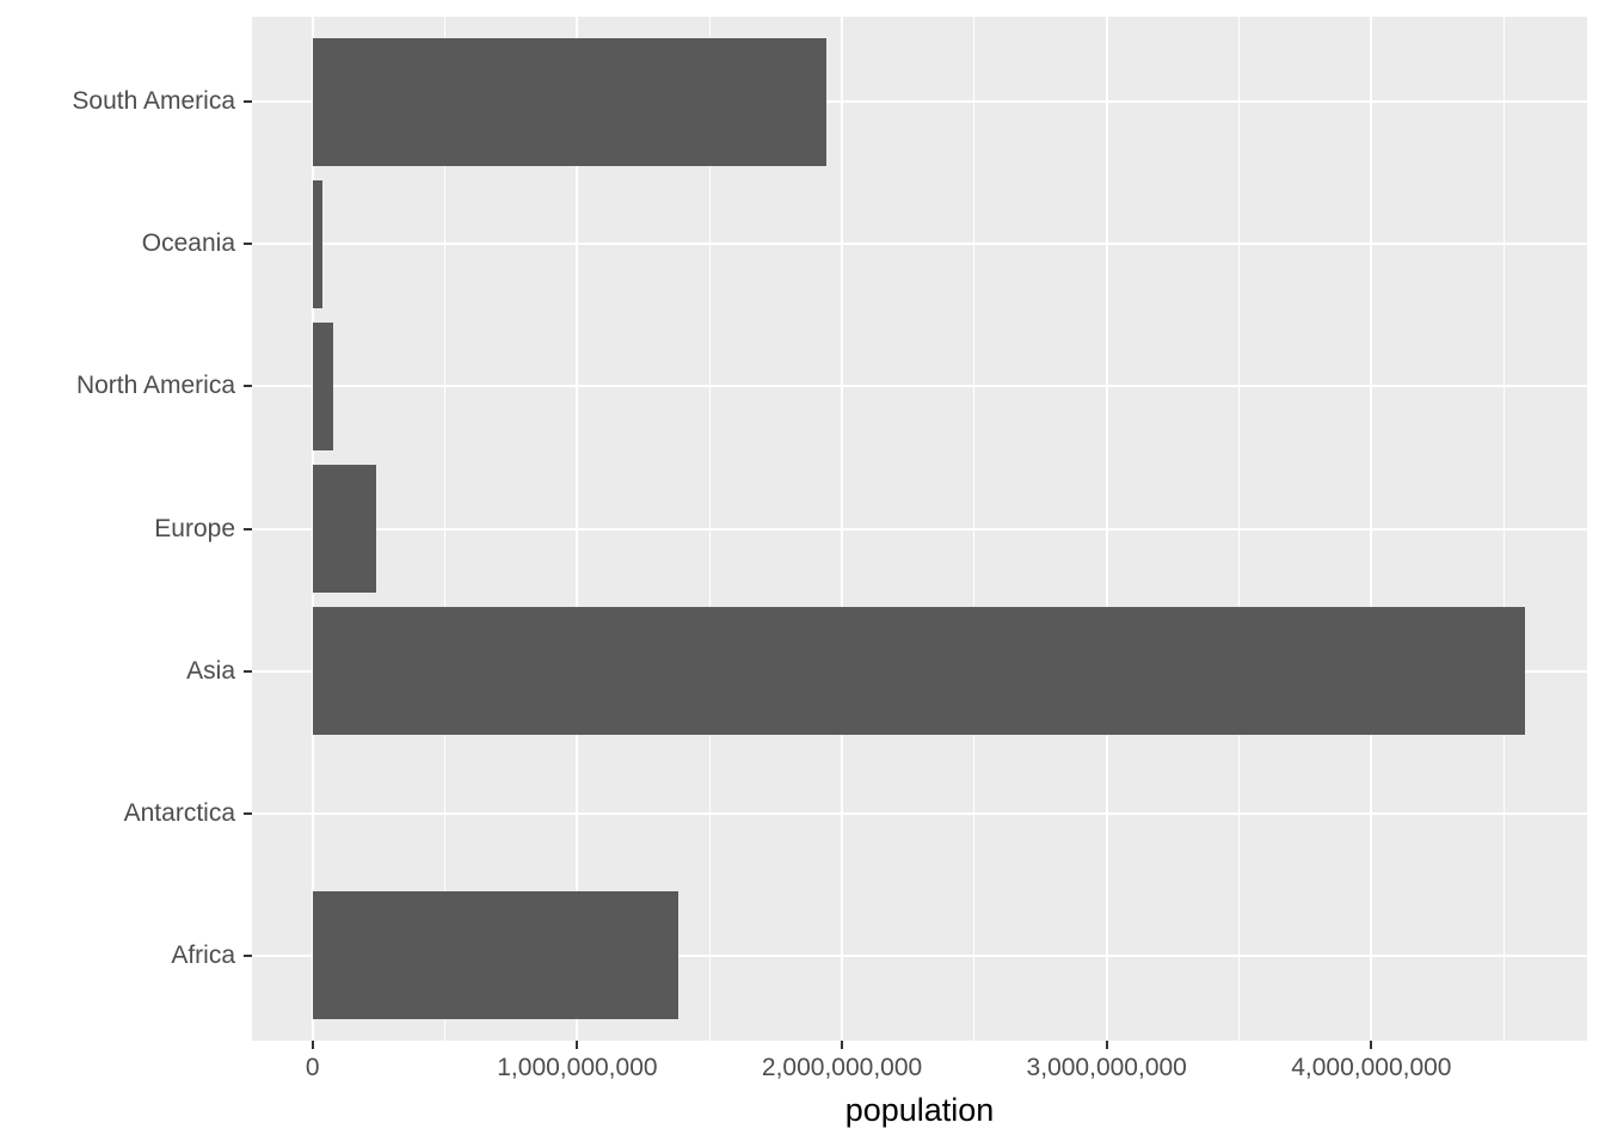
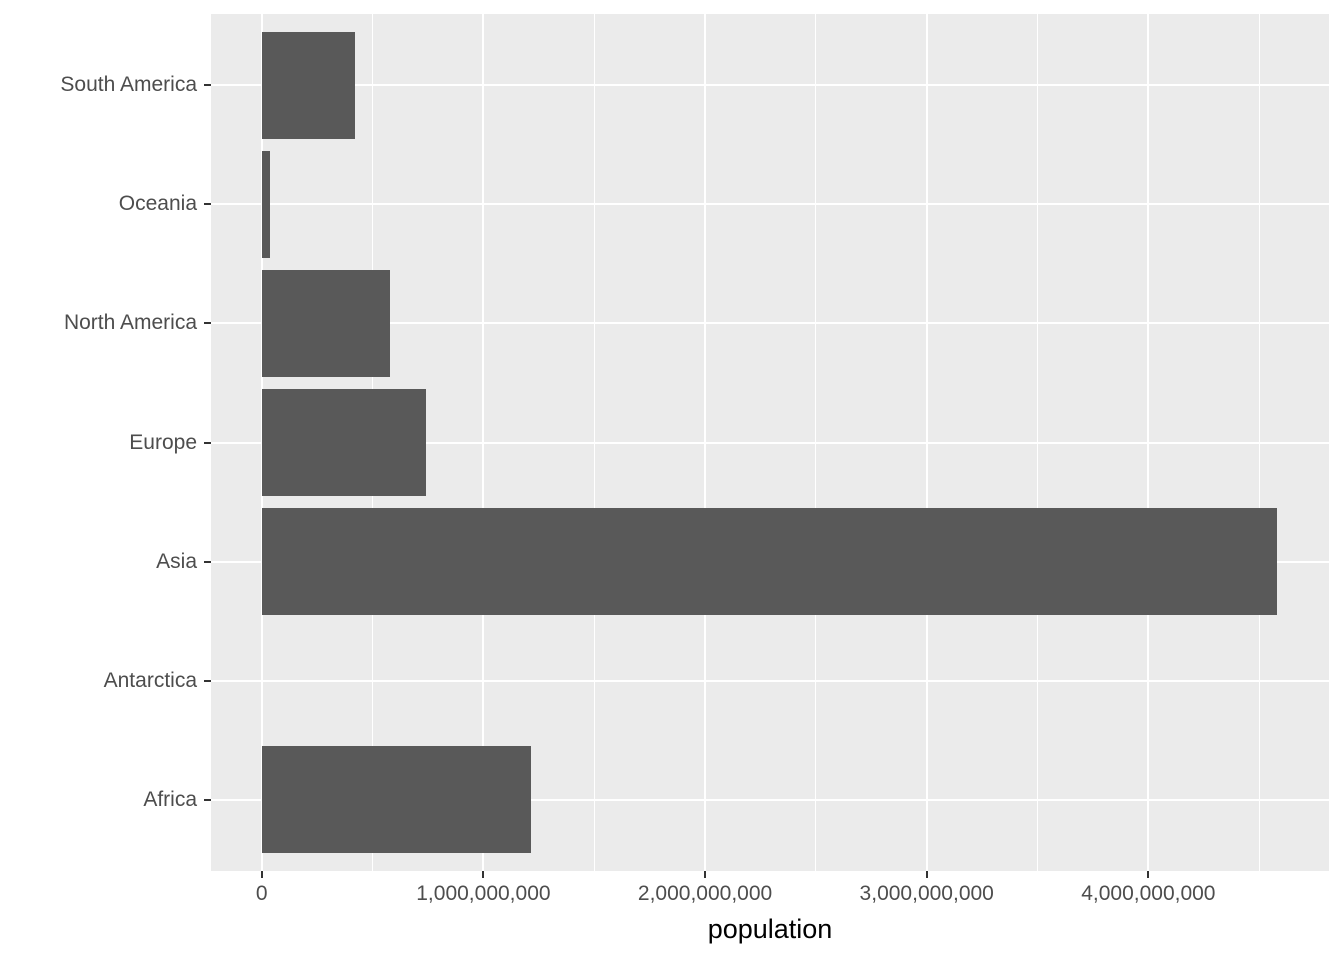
South America: 1940000000 -> 420000000
North America: 80000000 -> 580000000
Europe: 240000000 -> 740000000
Africa: 1380000000 -> 1220000000
